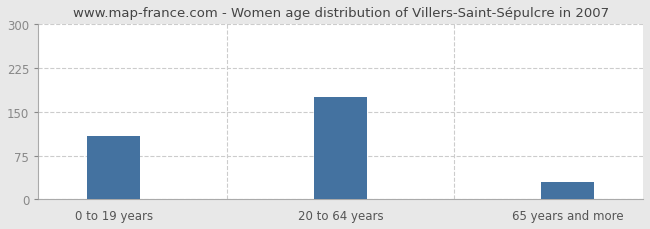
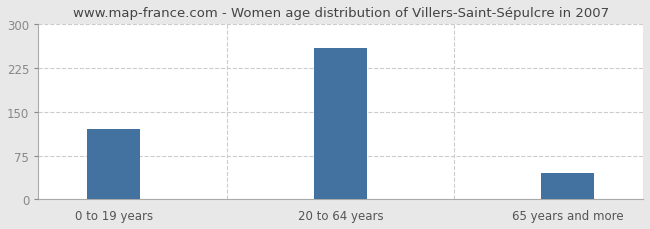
0 to 19 years: 108 -> 120
20 to 64 years: 176 -> 260
65 years and more: 30 -> 45
